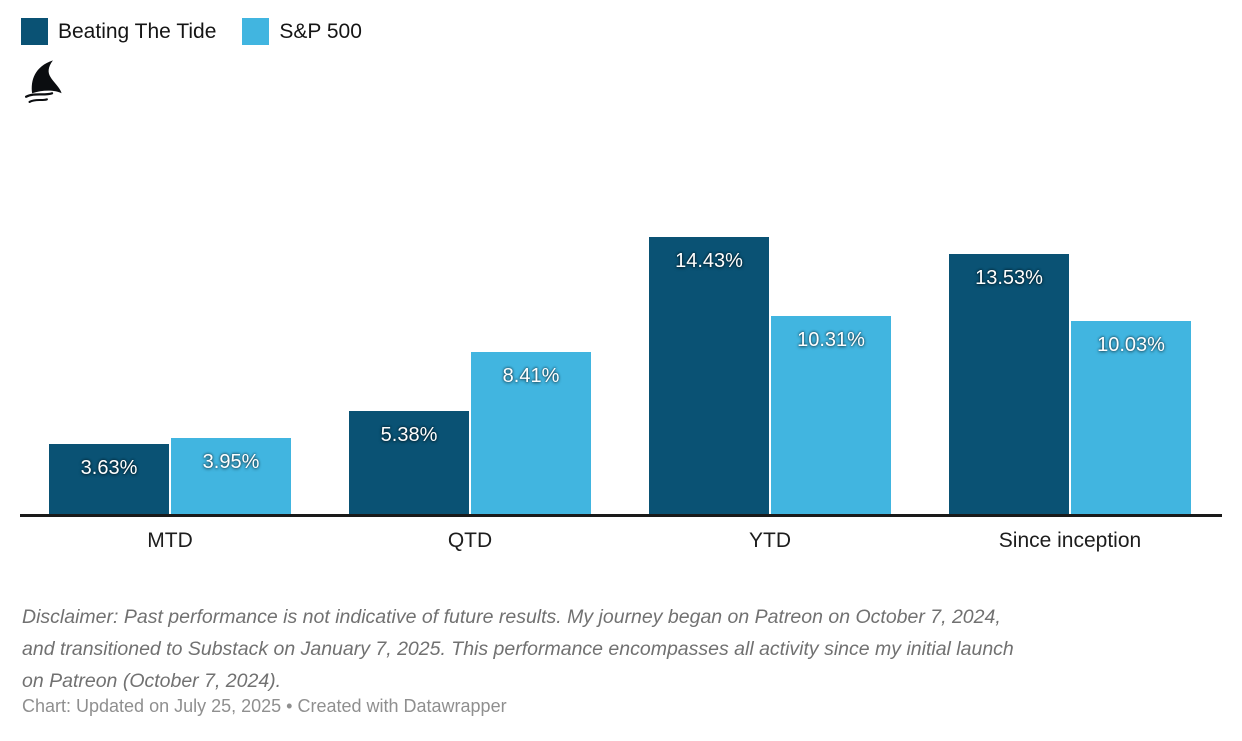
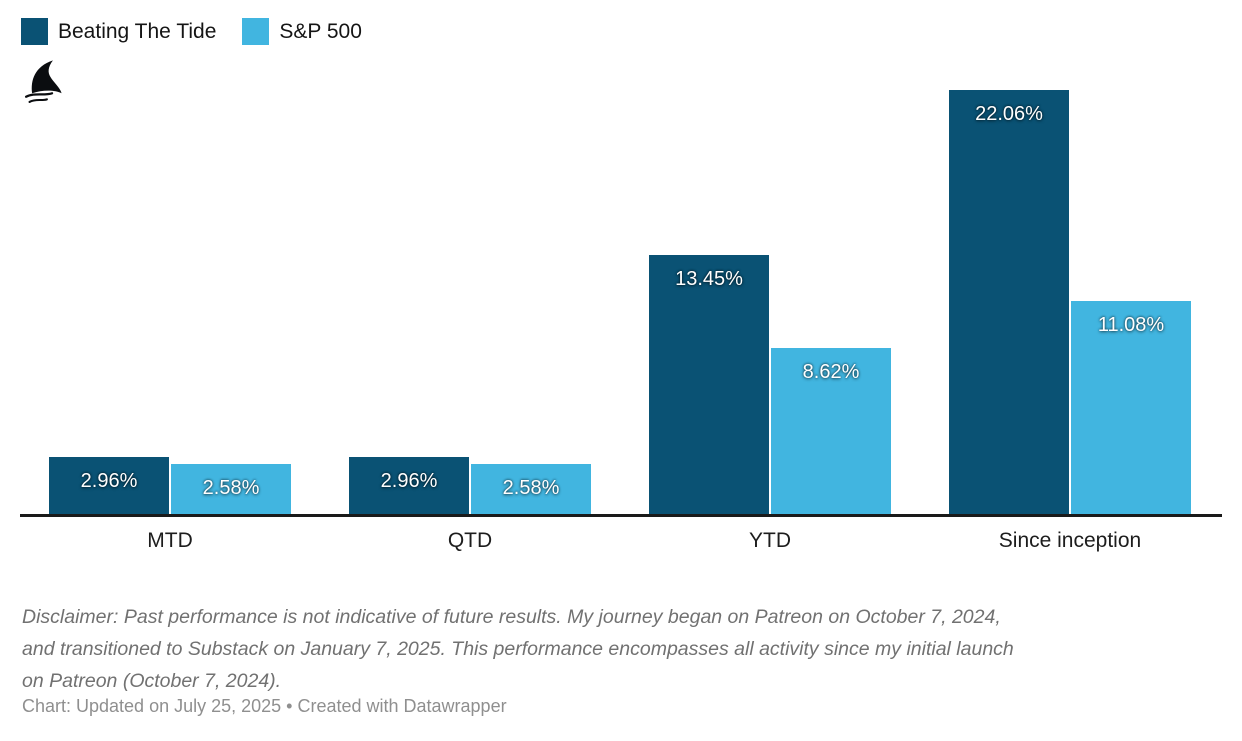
Beating The Tide/MTD: 3.63% -> 2.96%
S&P 500/MTD: 3.95% -> 2.58%
Beating The Tide/QTD: 5.38% -> 2.96%
S&P 500/QTD: 8.41% -> 2.58%
Beating The Tide/YTD: 14.43% -> 13.45%
S&P 500/YTD: 10.31% -> 8.62%
Beating The Tide/Since inception: 13.53% -> 22.06%
S&P 500/Since inception: 10.03% -> 11.08%
